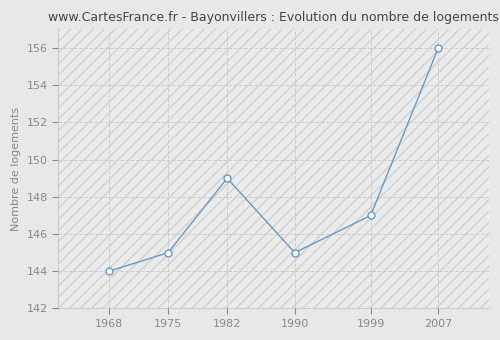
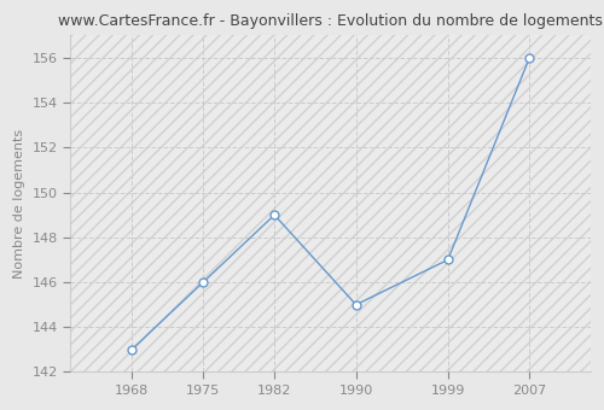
1968: 144 -> 143
1975: 145 -> 146
